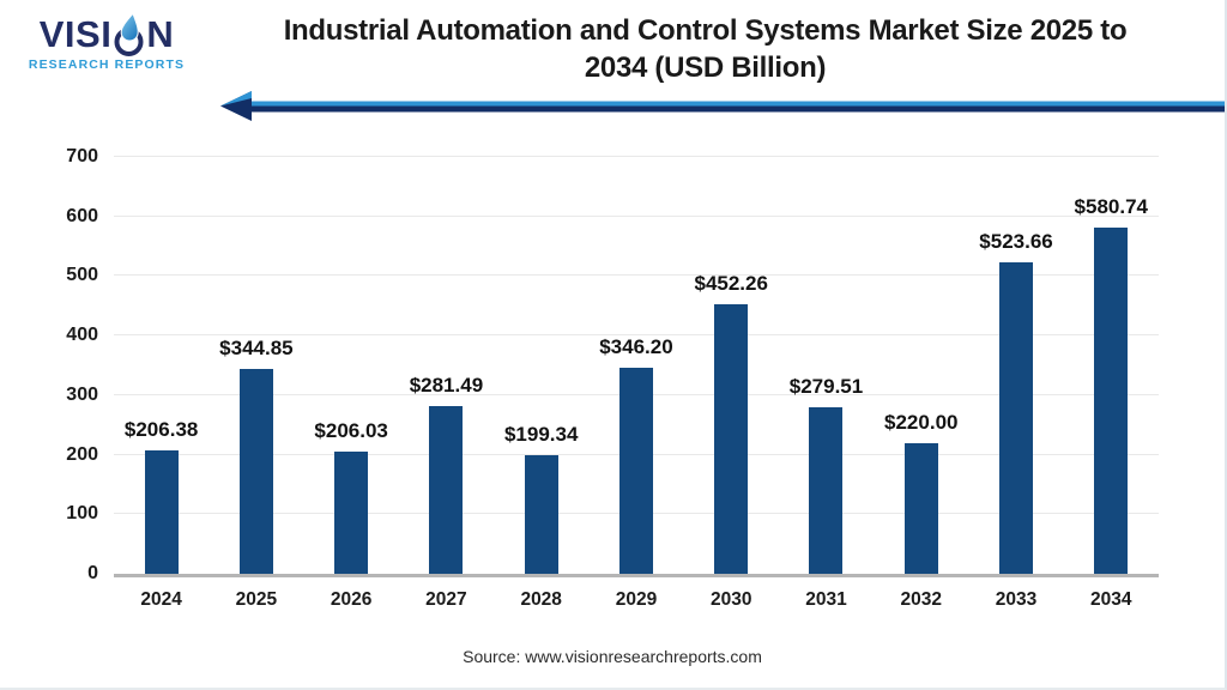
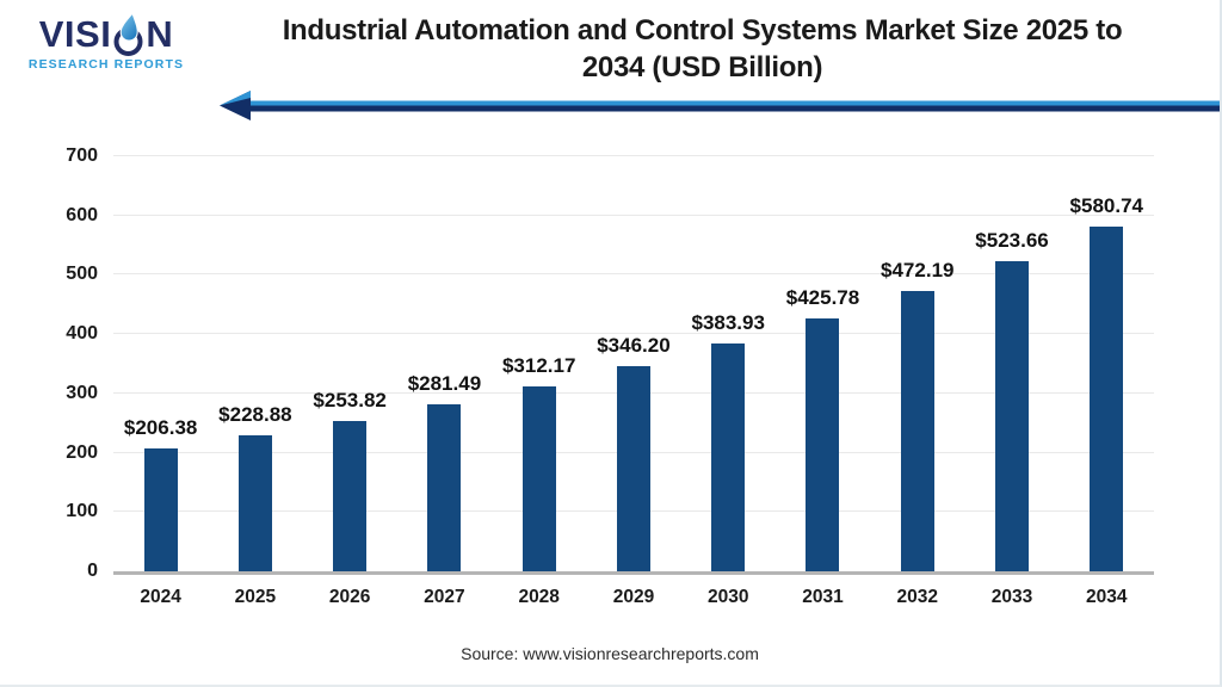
2025: $344.85 -> $228.88
2026: $206.03 -> $253.82
2028: $199.34 -> $312.17
2030: $452.26 -> $383.93
2031: $279.51 -> $425.78
2032: $220.00 -> $472.19
